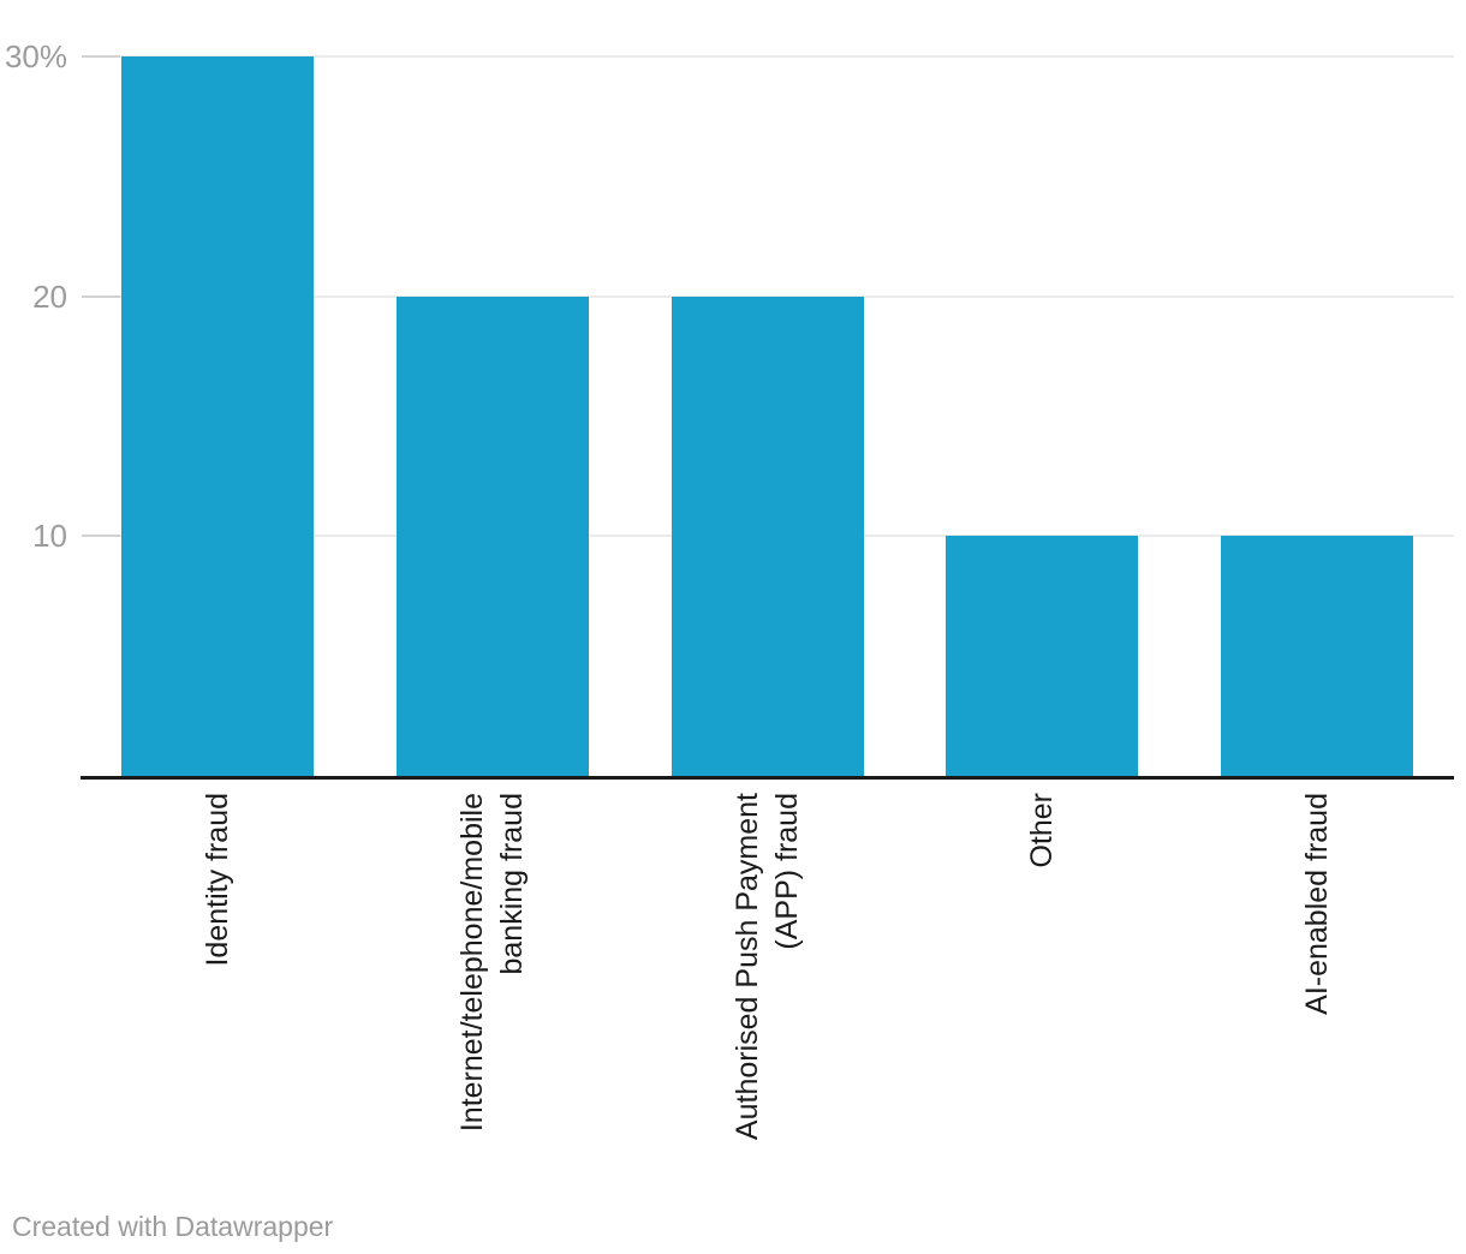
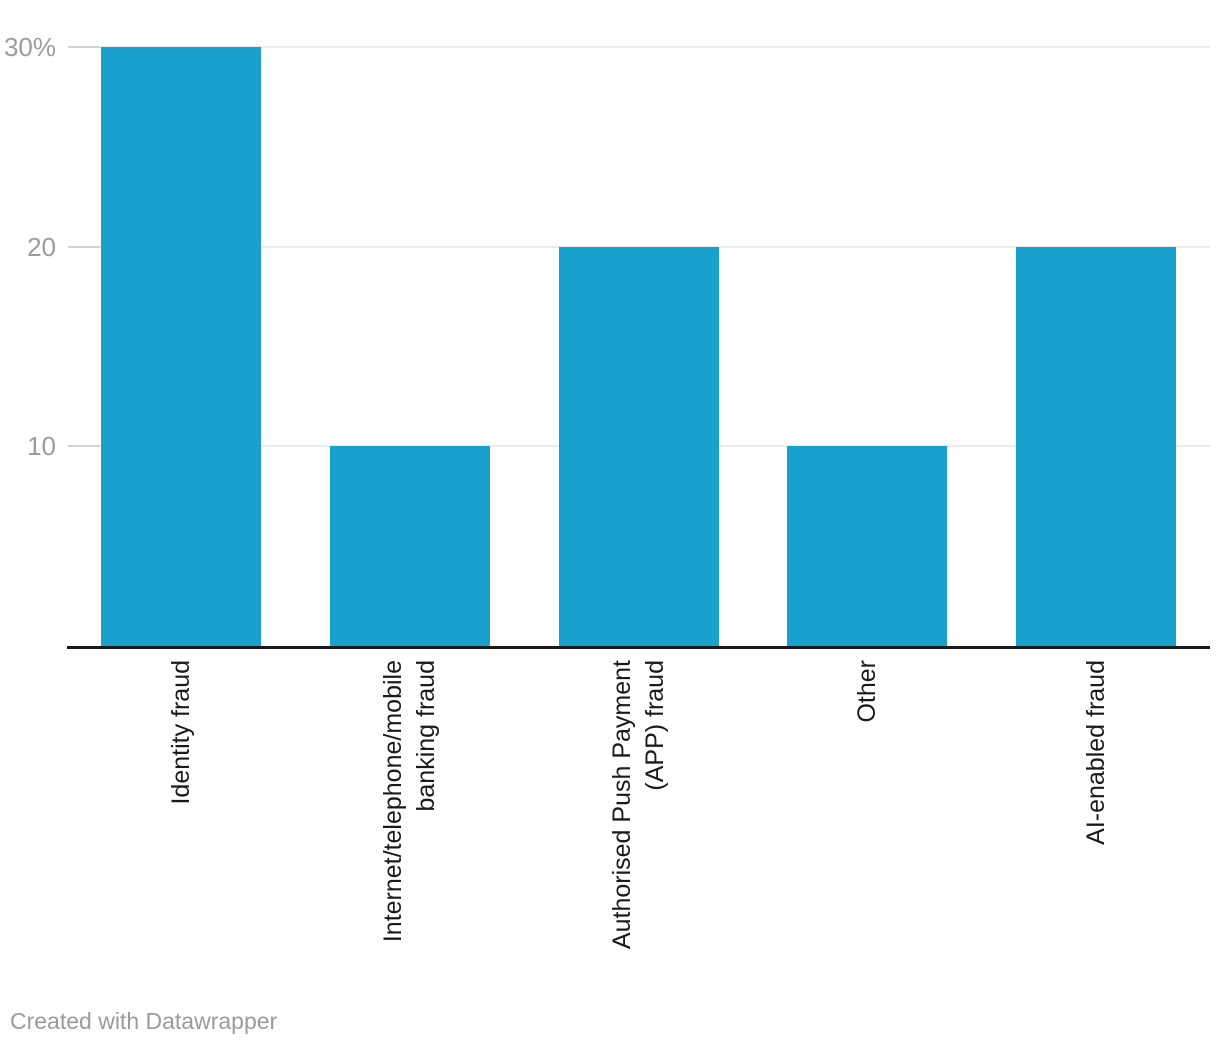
Internet/telephone/mobile banking fraud: 20% -> 10%
AI-enabled fraud: 10% -> 20%
